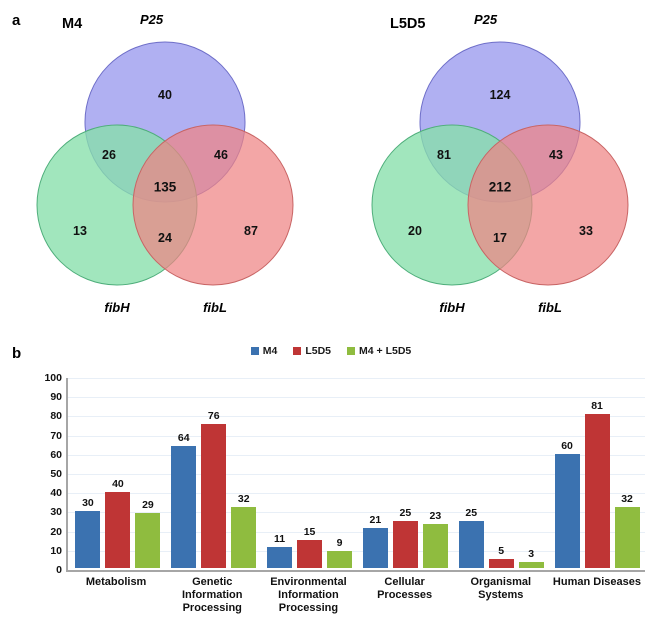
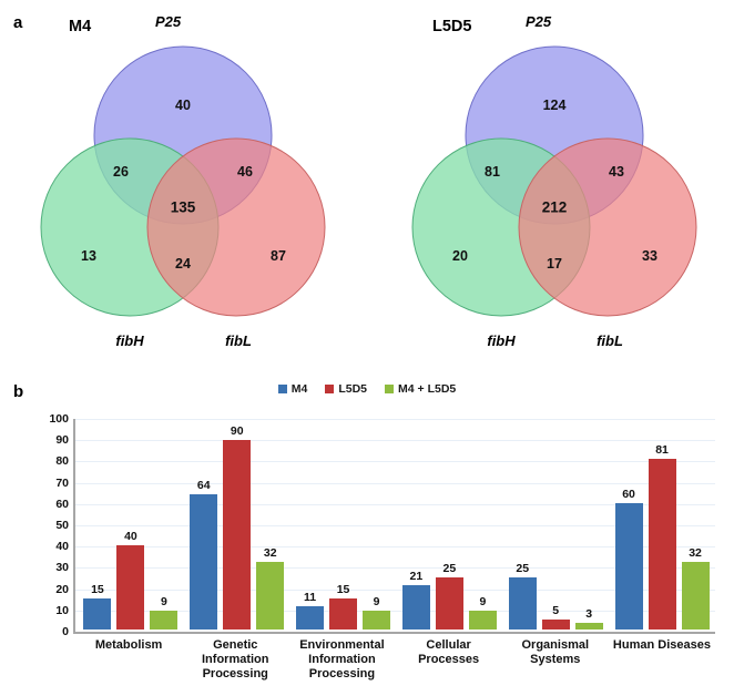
M4/Metabolism: 30 -> 15
M4 + L5D5/Metabolism: 29 -> 9
L5D5/Genetic Information Processing: 76 -> 90
M4 + L5D5/Cellular Processes: 23 -> 9
